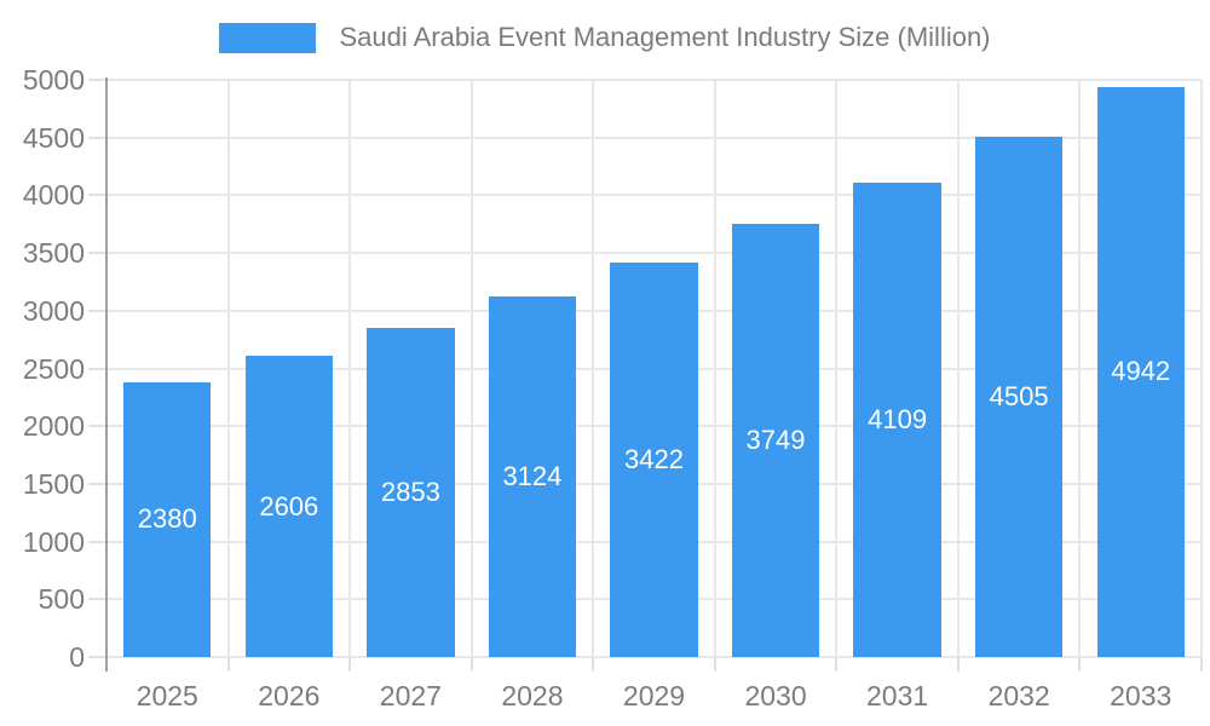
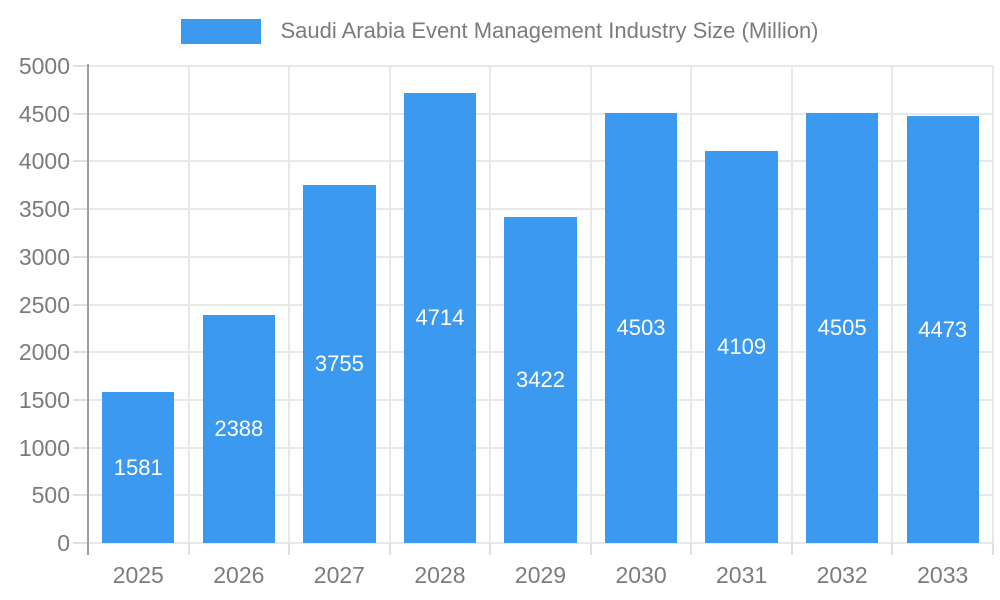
2025: 2380 -> 1581
2026: 2606 -> 2388
2027: 2853 -> 3755
2028: 3124 -> 4714
2030: 3749 -> 4503
2033: 4942 -> 4473
